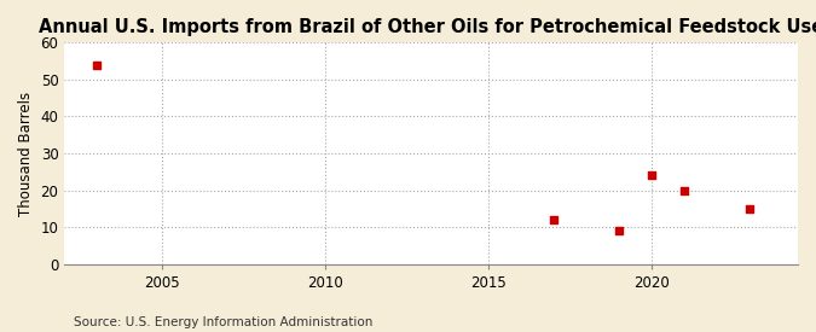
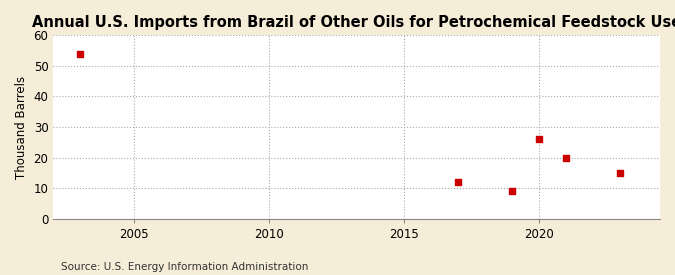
2020: 24 -> 26
